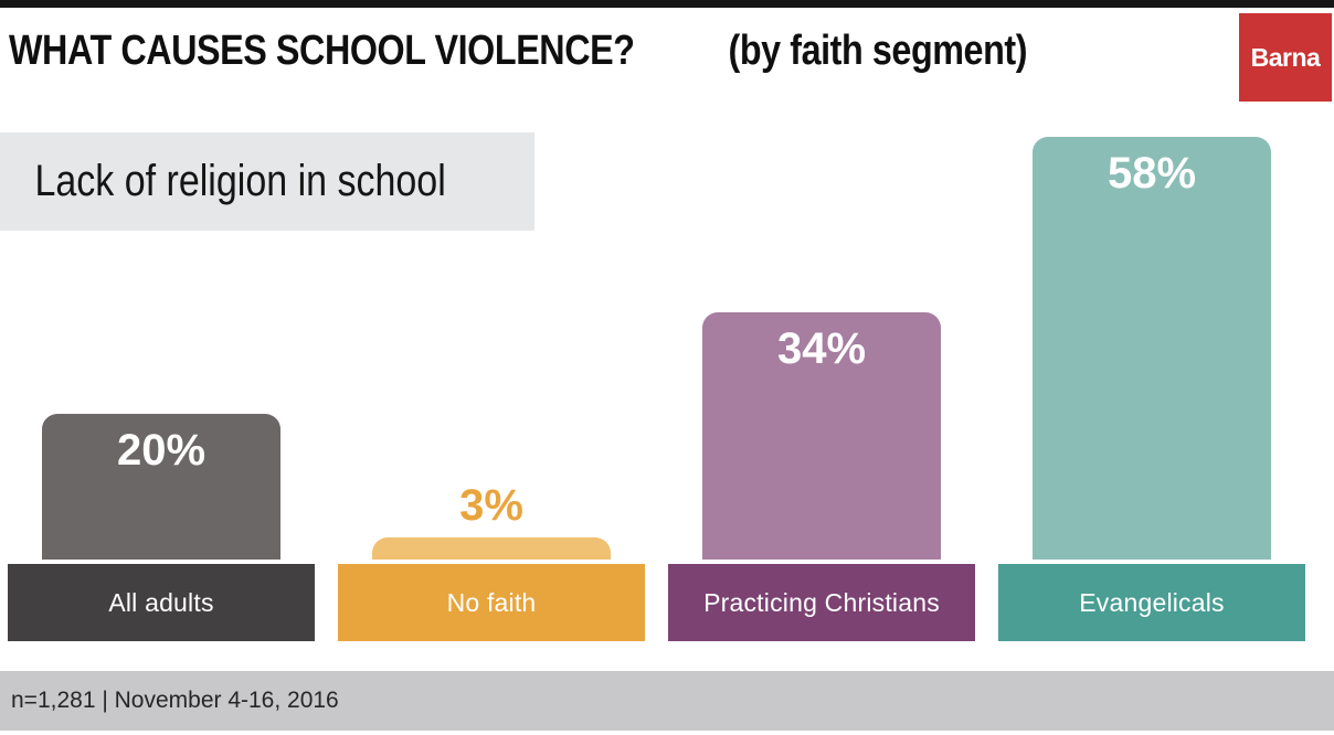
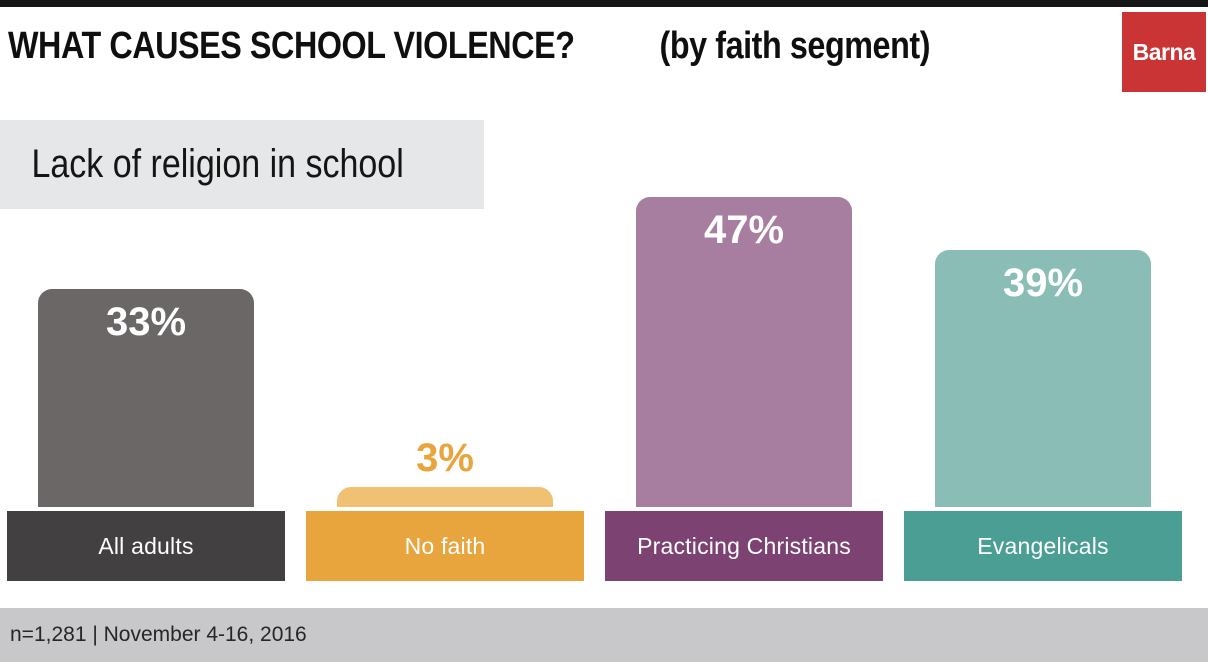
All adults: 20% -> 33%
Practicing Christians: 34% -> 47%
Evangelicals: 58% -> 39%
